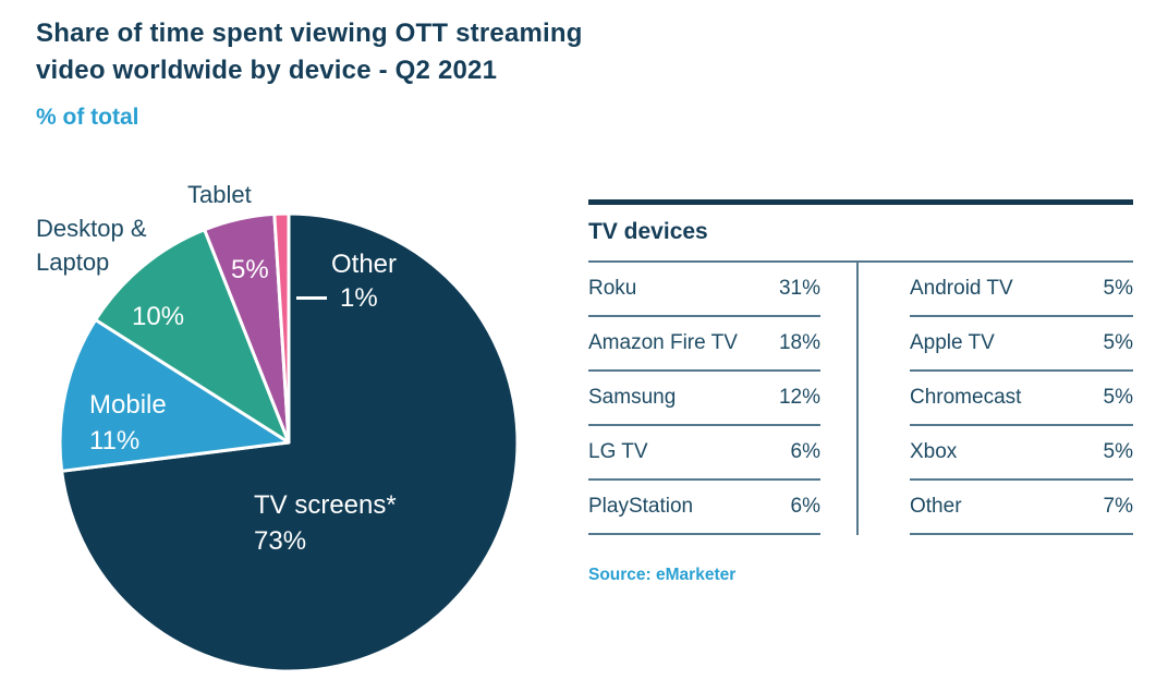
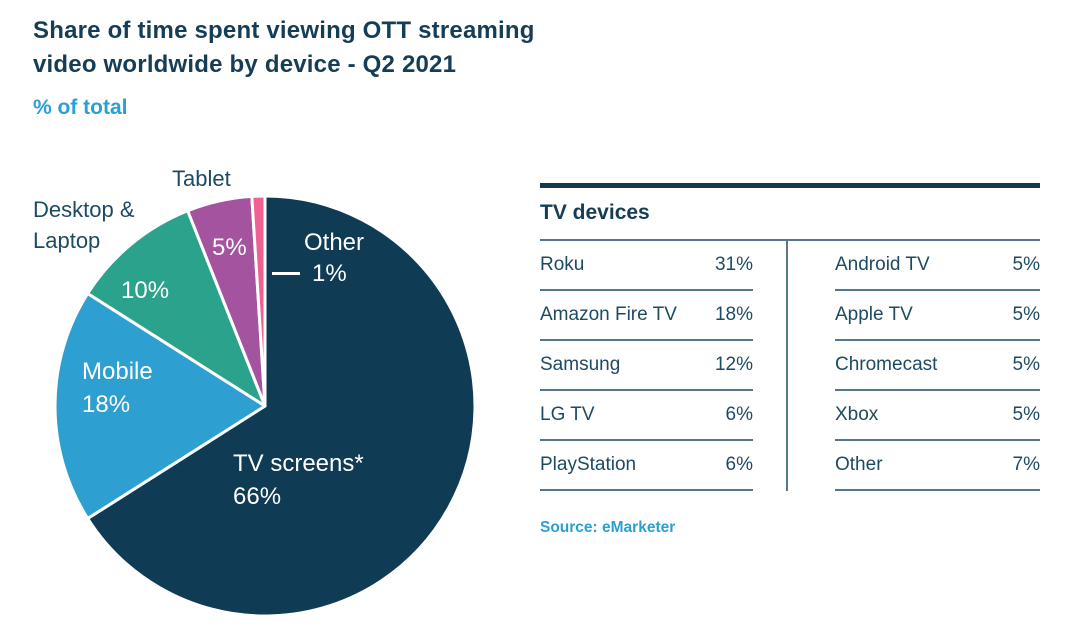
TV screens*: 73% -> 66%
Mobile: 11% -> 18%
